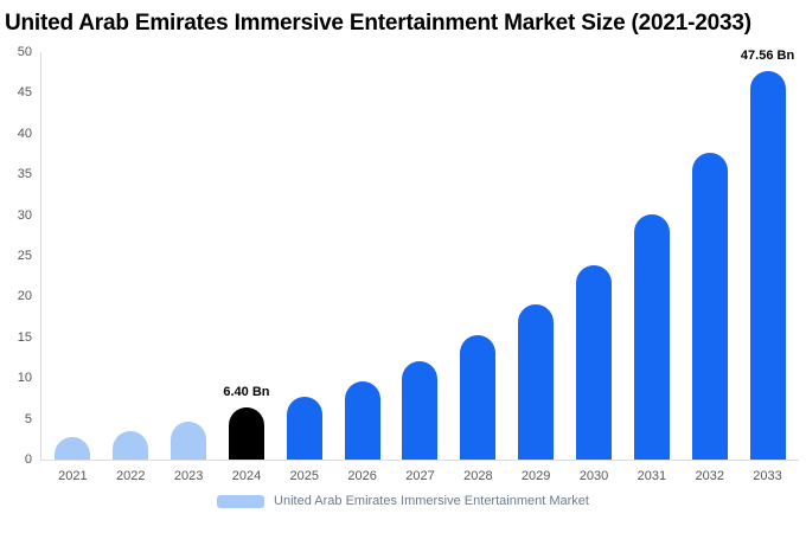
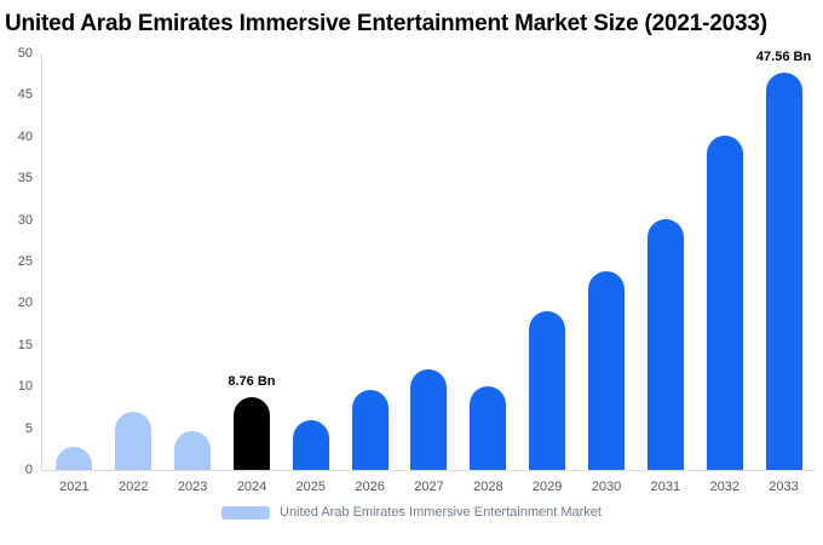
2022: 4 -> 7
2024: 6.40 -> 8.76
2025: 8 -> 6
2028: 15 -> 10
2032: 38 -> 40
